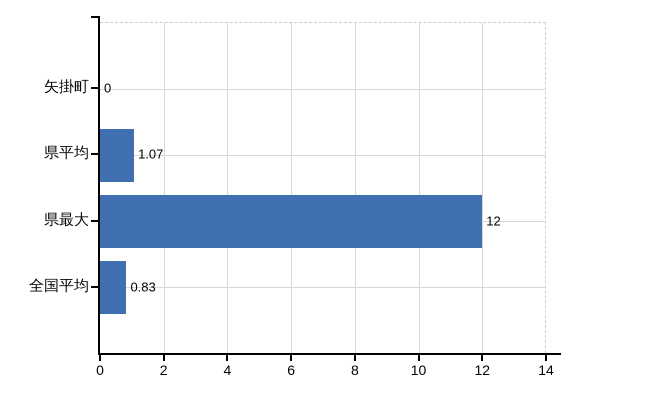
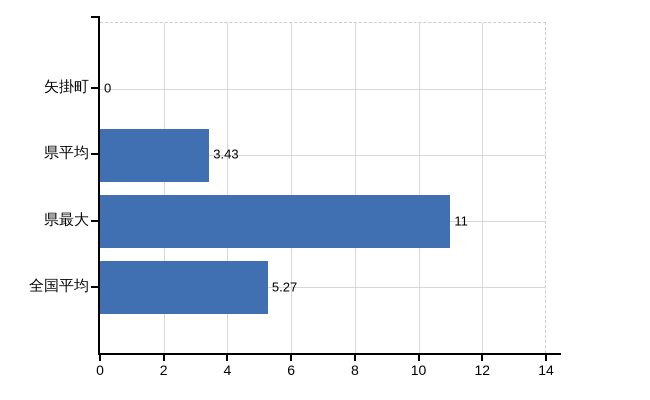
県平均: 1.07 -> 3.43
県最大: 12 -> 11
全国平均: 0.83 -> 5.27
